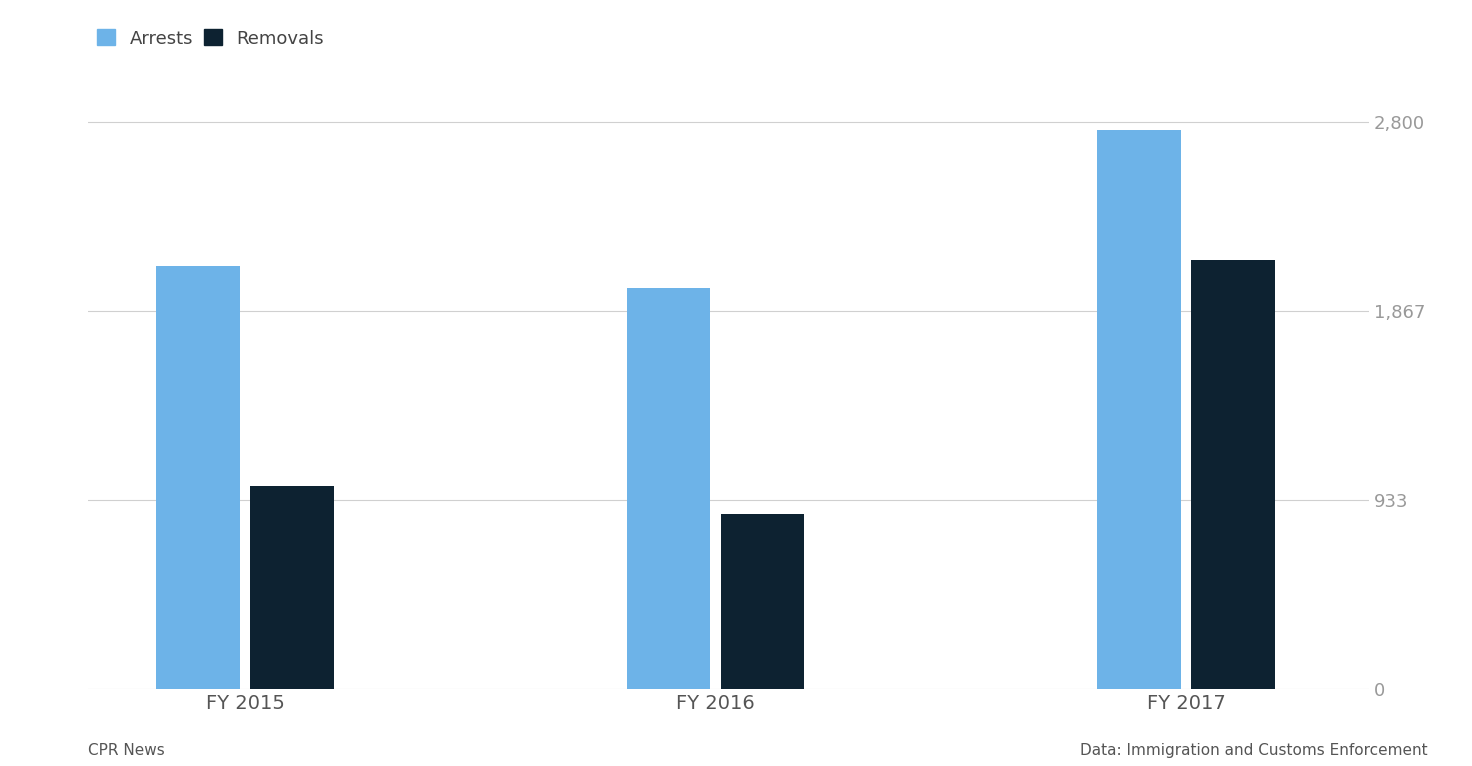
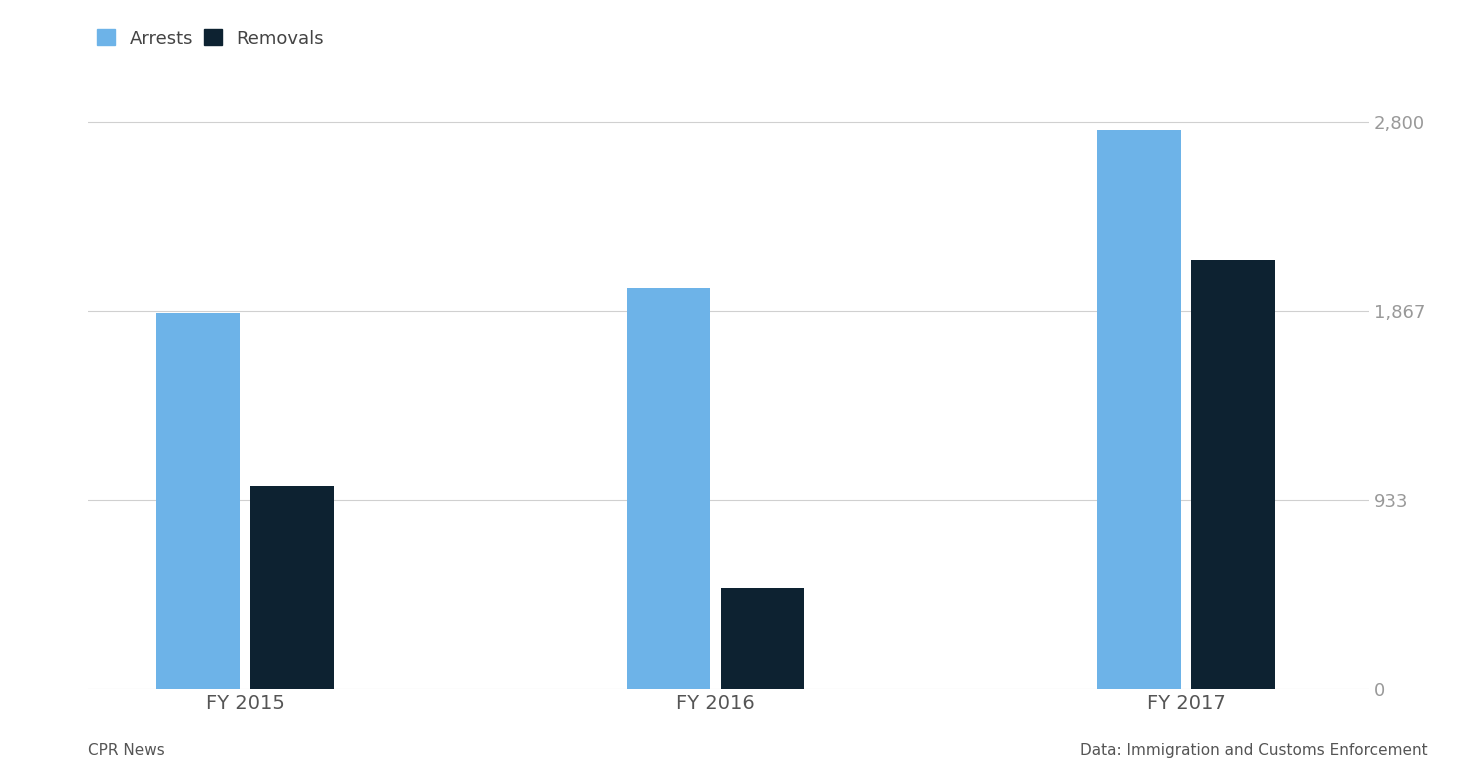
Arrests/FY 2015: 2,090 -> 1,860
Removals/FY 2016: 865 -> 500
